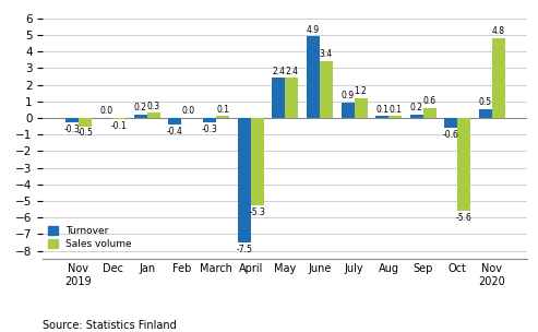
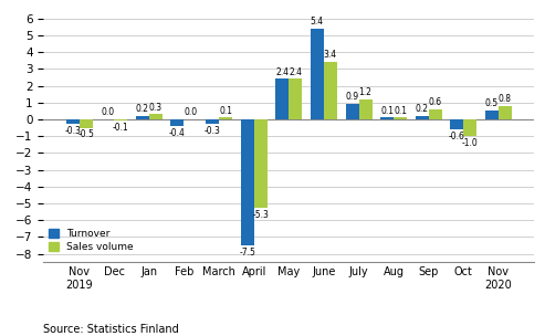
Turnover/June: 4.9 -> 5.4
Sales volume/Oct: -5.6 -> -1.0
Sales volume/Nov 2020: 4.8 -> 0.8
